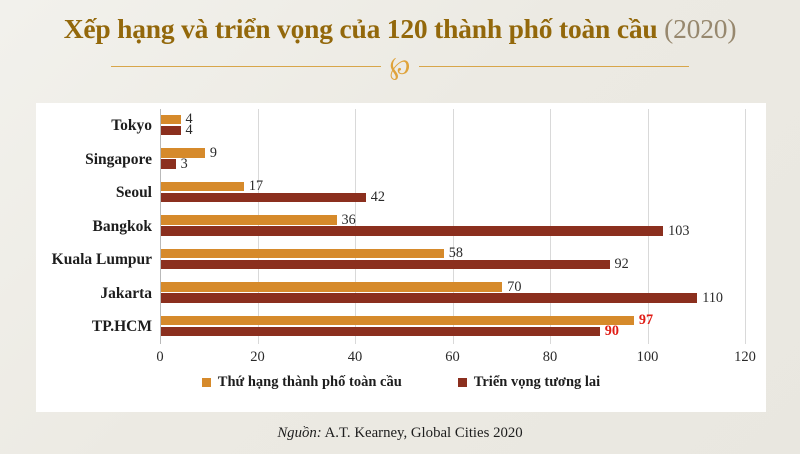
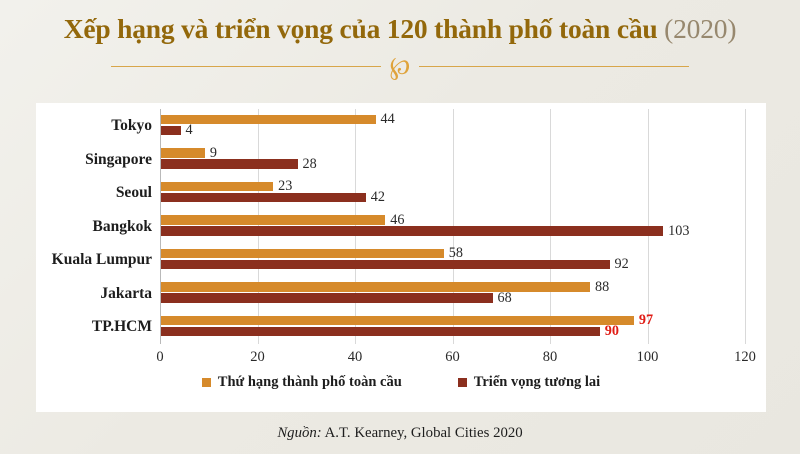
Thứ hạng thành phố toàn cầu/Tokyo: 4 -> 44
Triển vọng tương lai/Singapore: 3 -> 28
Thứ hạng thành phố toàn cầu/Seoul: 17 -> 23
Thứ hạng thành phố toàn cầu/Bangkok: 36 -> 46
Thứ hạng thành phố toàn cầu/Jakarta: 70 -> 88
Triển vọng tương lai/Jakarta: 110 -> 68
